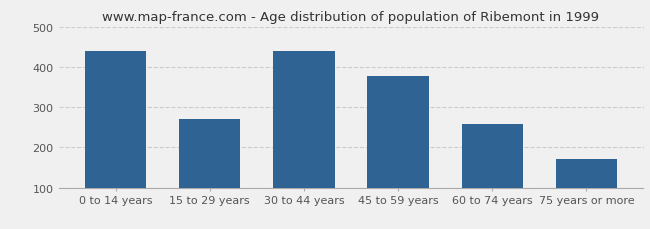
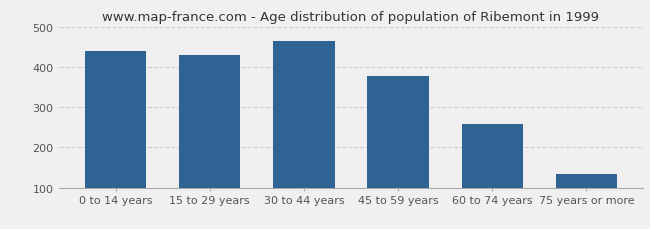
15 to 29 years: 270 -> 429
30 to 44 years: 440 -> 465
75 years or more: 170 -> 134
